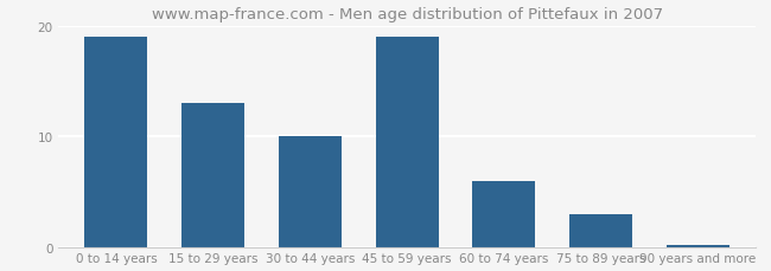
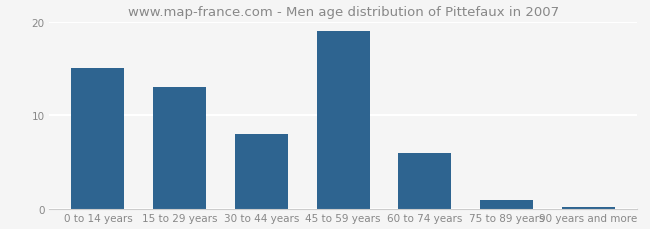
0 to 14 years: 19.0 -> 15.0
30 to 44 years: 10.0 -> 8.0
75 to 89 years: 3.0 -> 1.0
